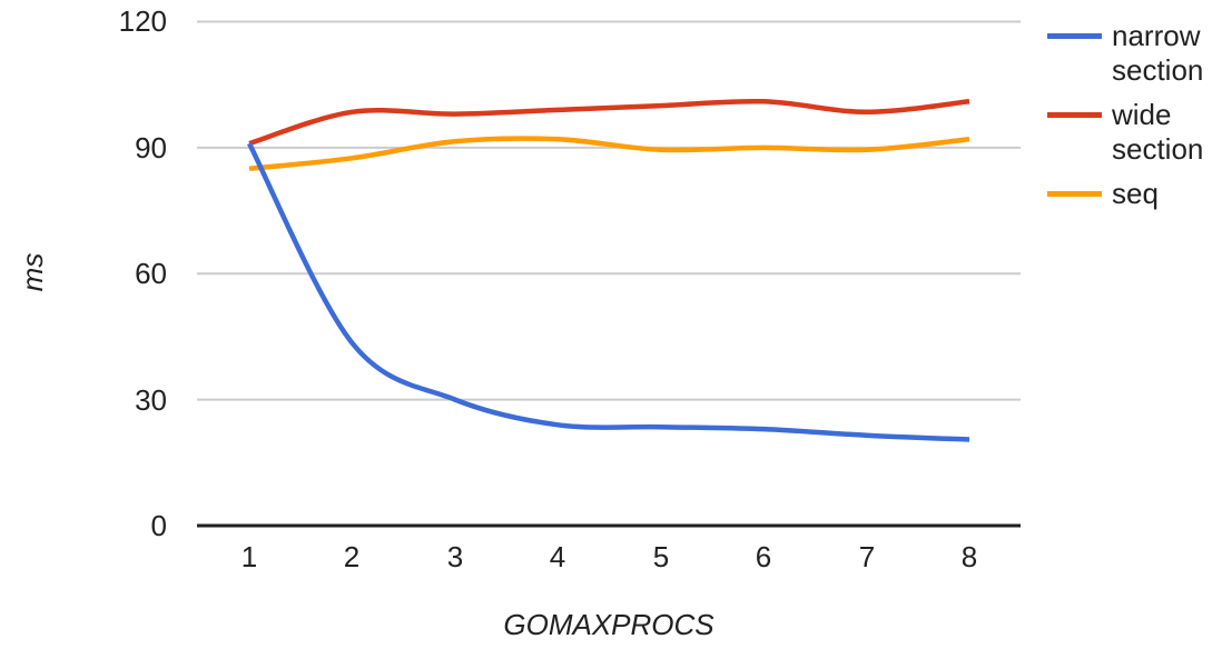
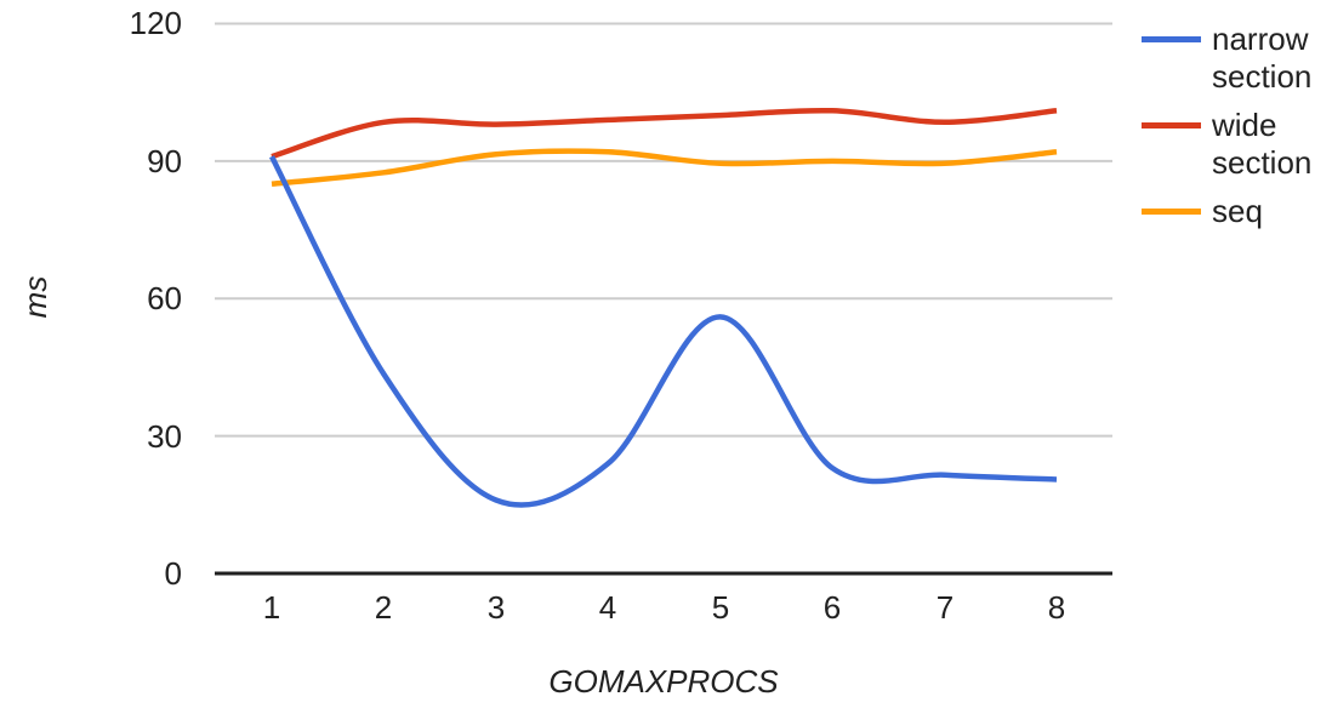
narrow section/3: 30 -> 16
narrow section/5: 24 -> 56
